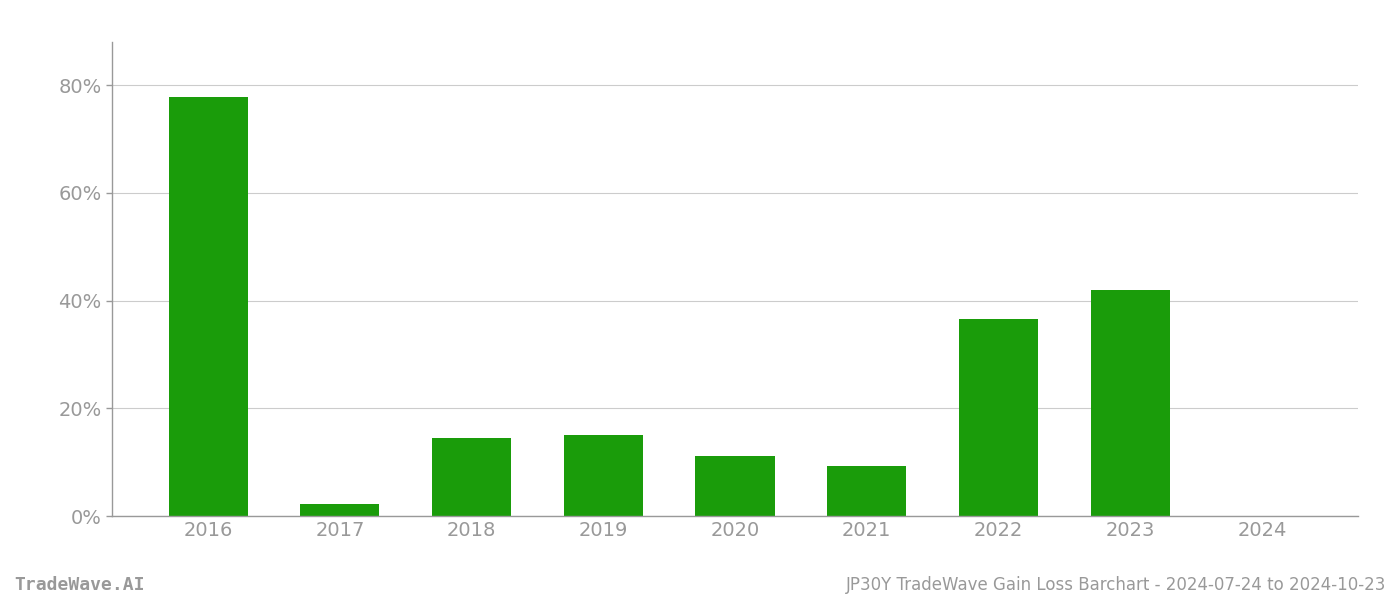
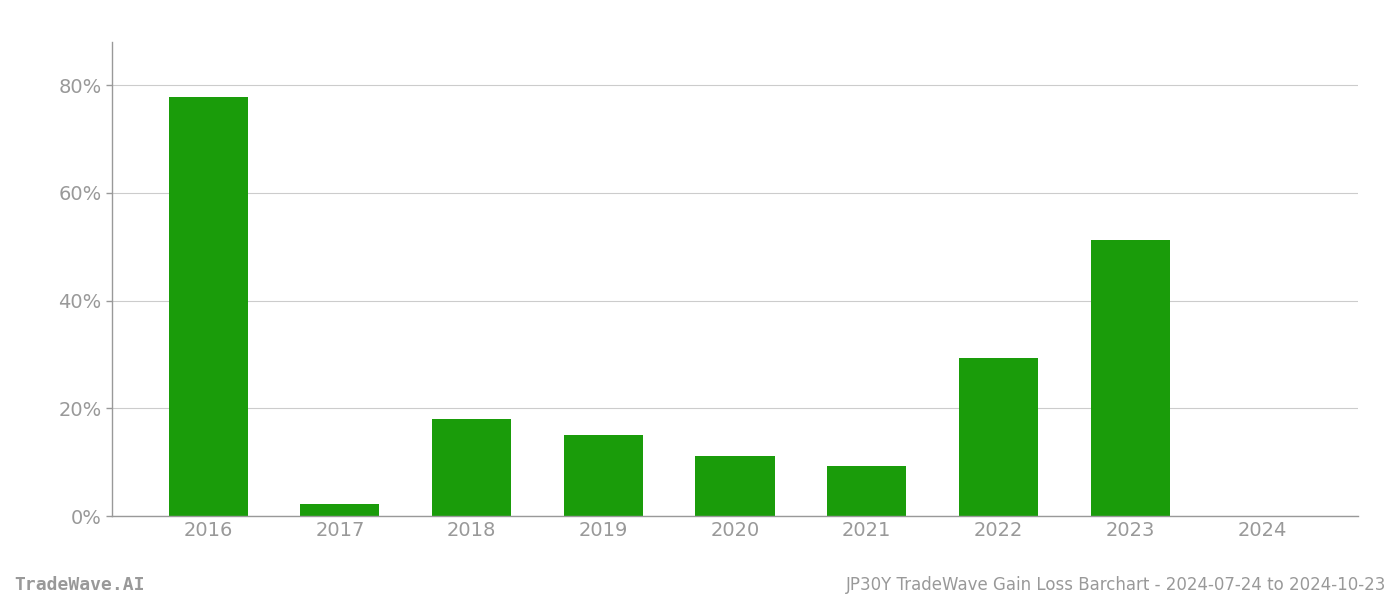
2018: 14.5% -> 18.0%
2022: 36.5% -> 29.4%
2023: 42.0% -> 51.2%
